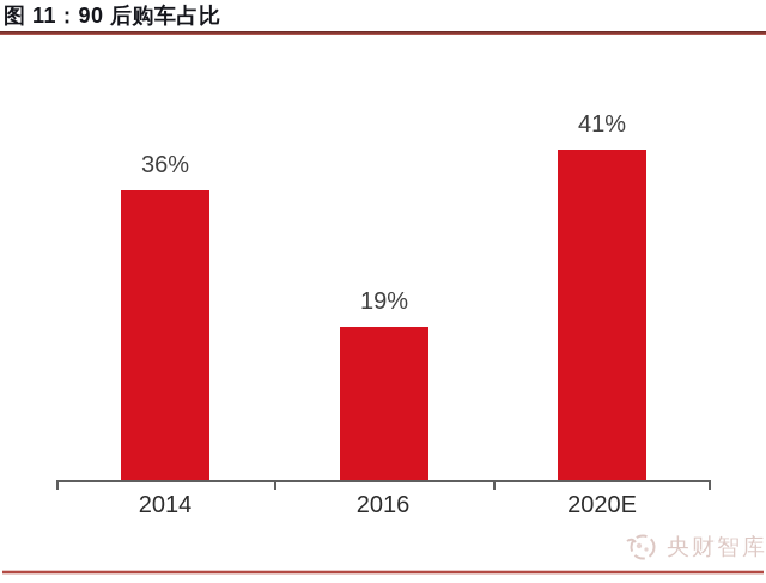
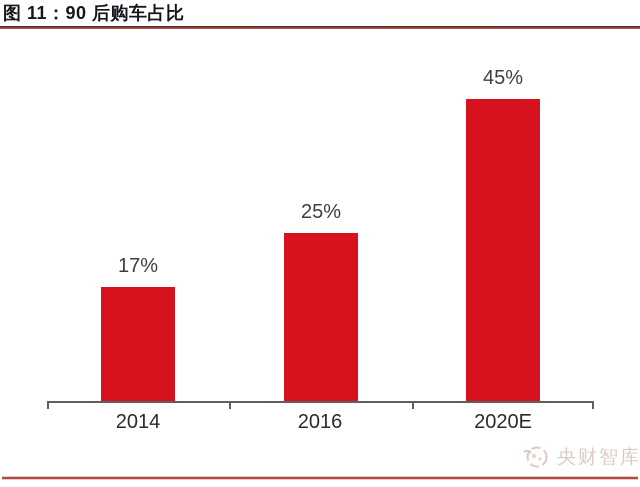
2014: 36% -> 17%
2016: 19% -> 25%
2020E: 41% -> 45%
